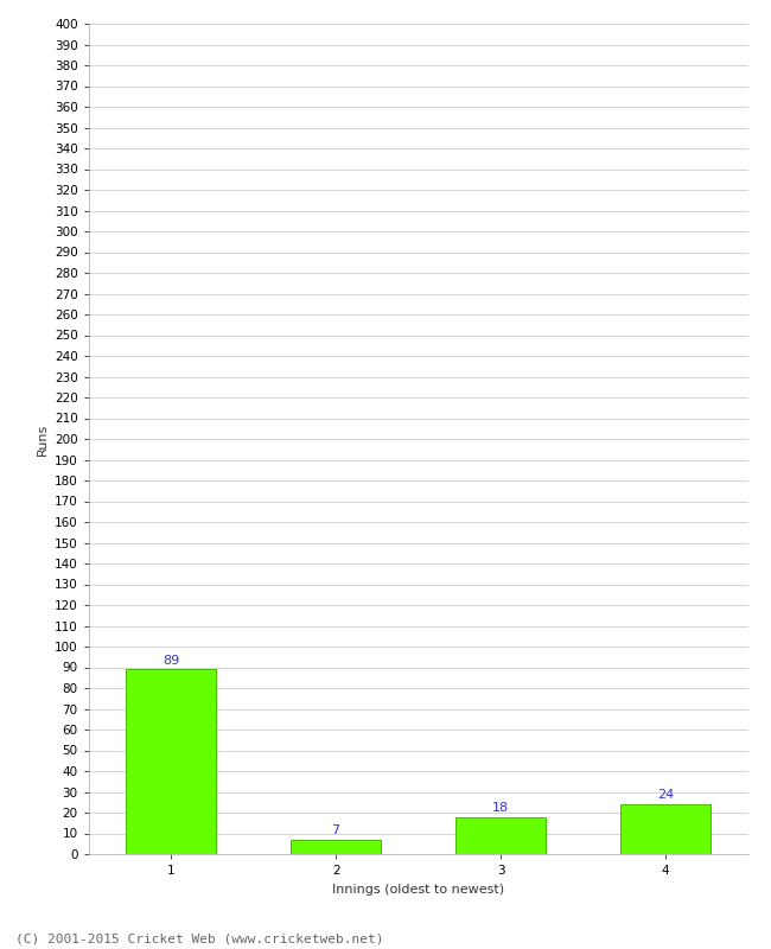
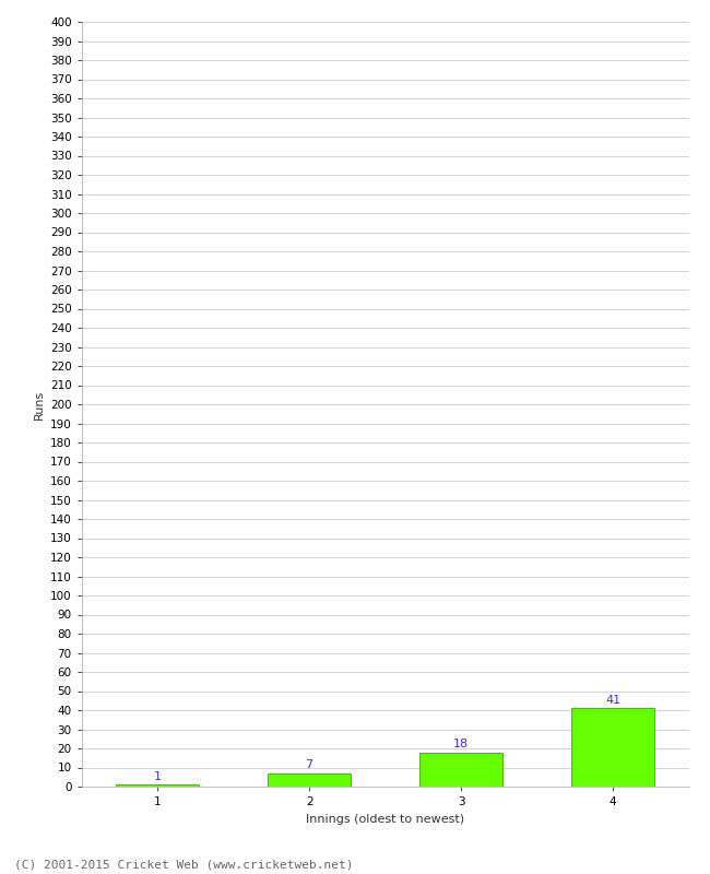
1: 89 -> 1
4: 24 -> 41
